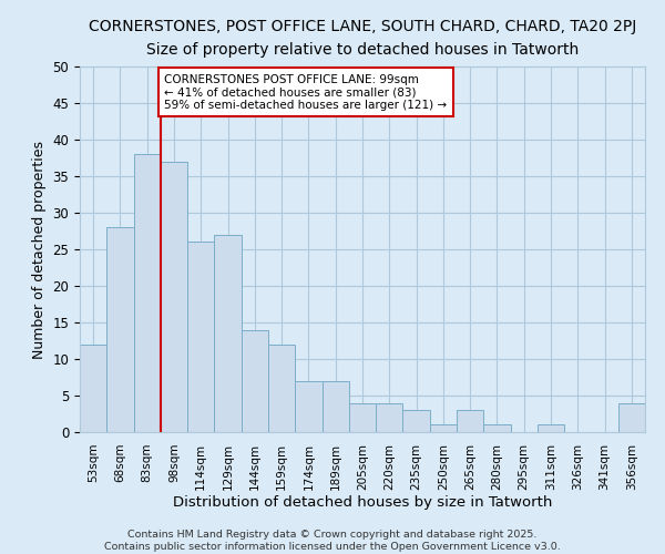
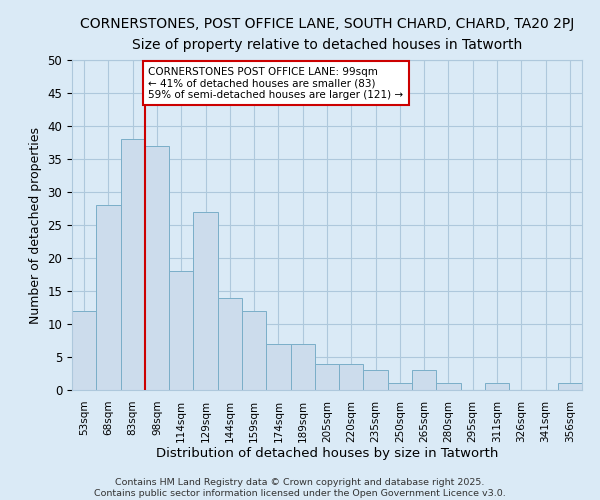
114sqm: 26 -> 18
356sqm: 4 -> 1
